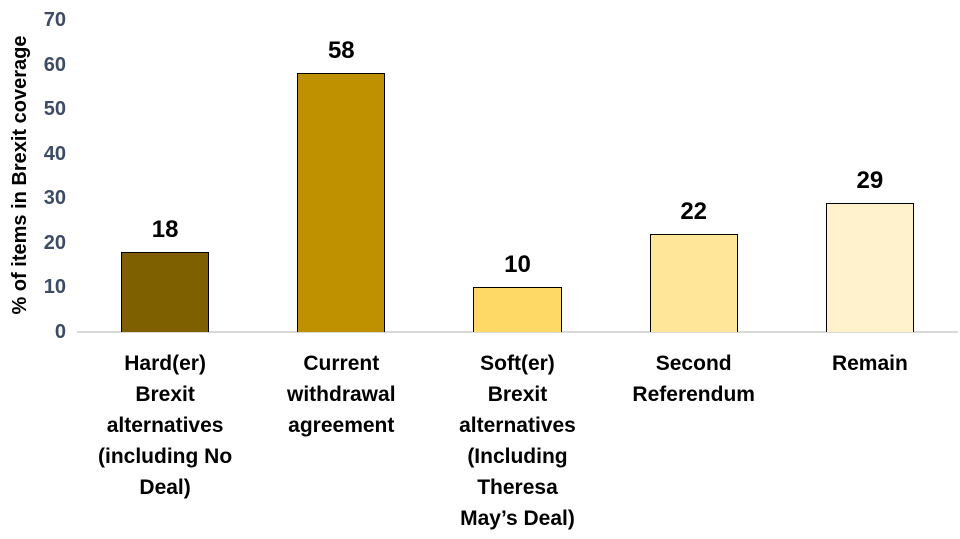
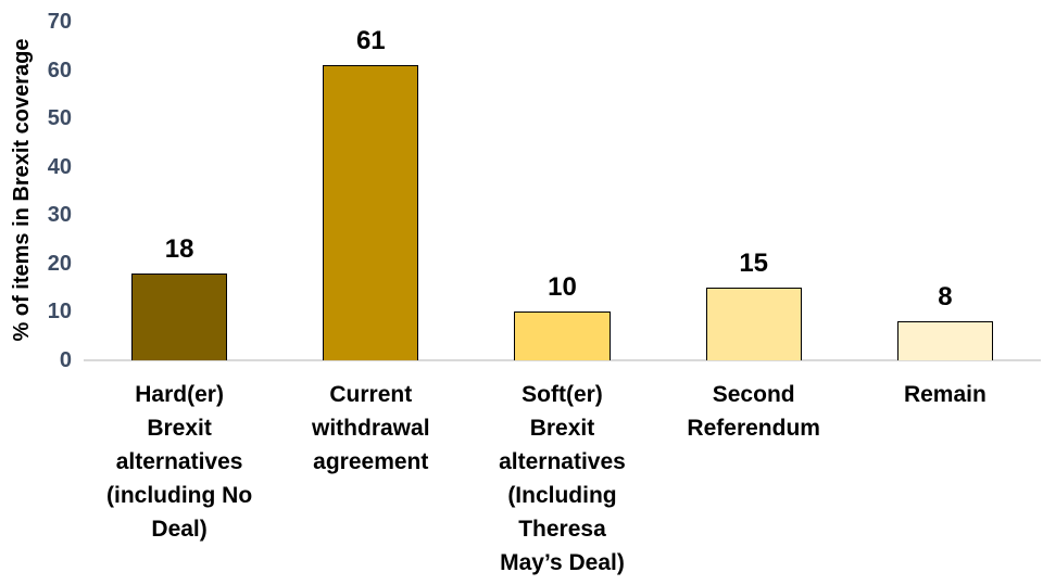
Current withdrawal agreement: 58 -> 61
Second Referendum: 22 -> 15
Remain: 29 -> 8
